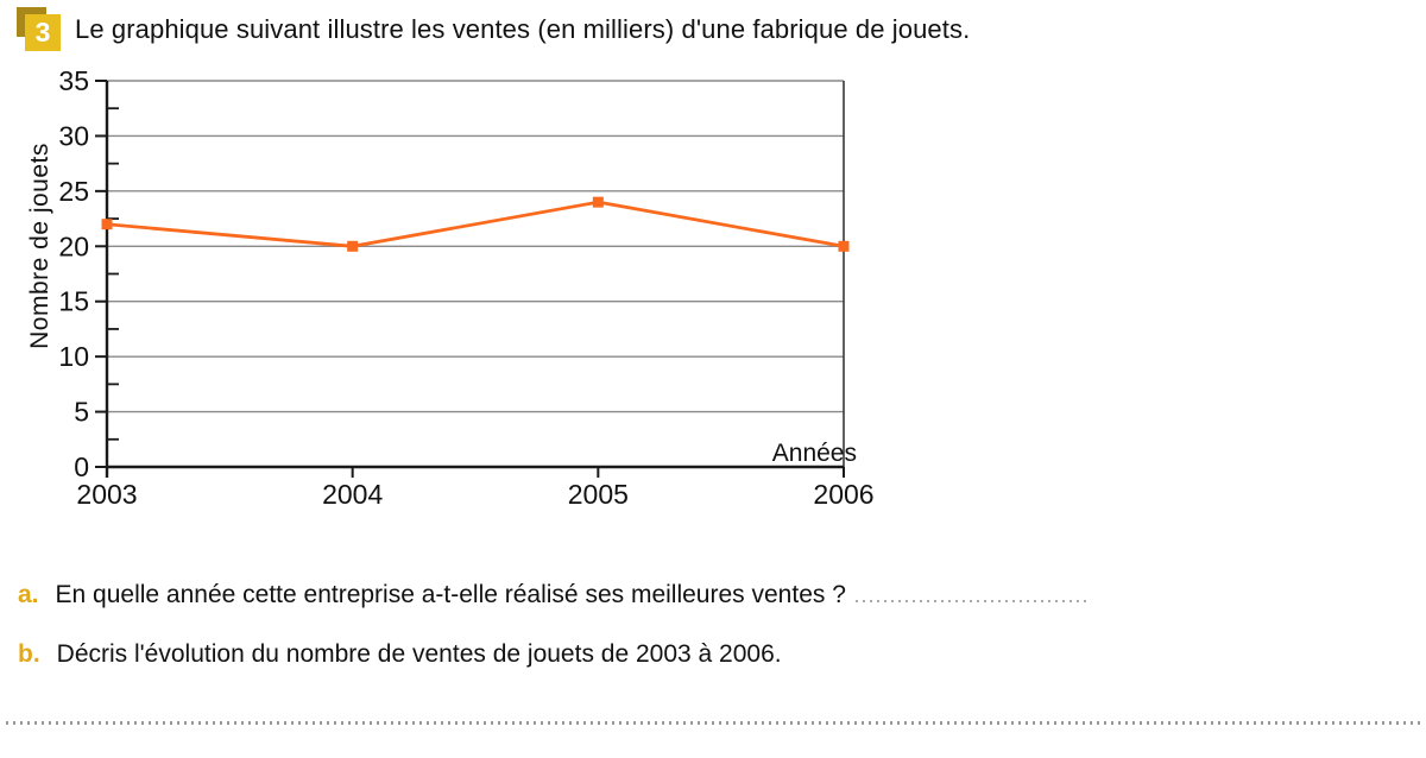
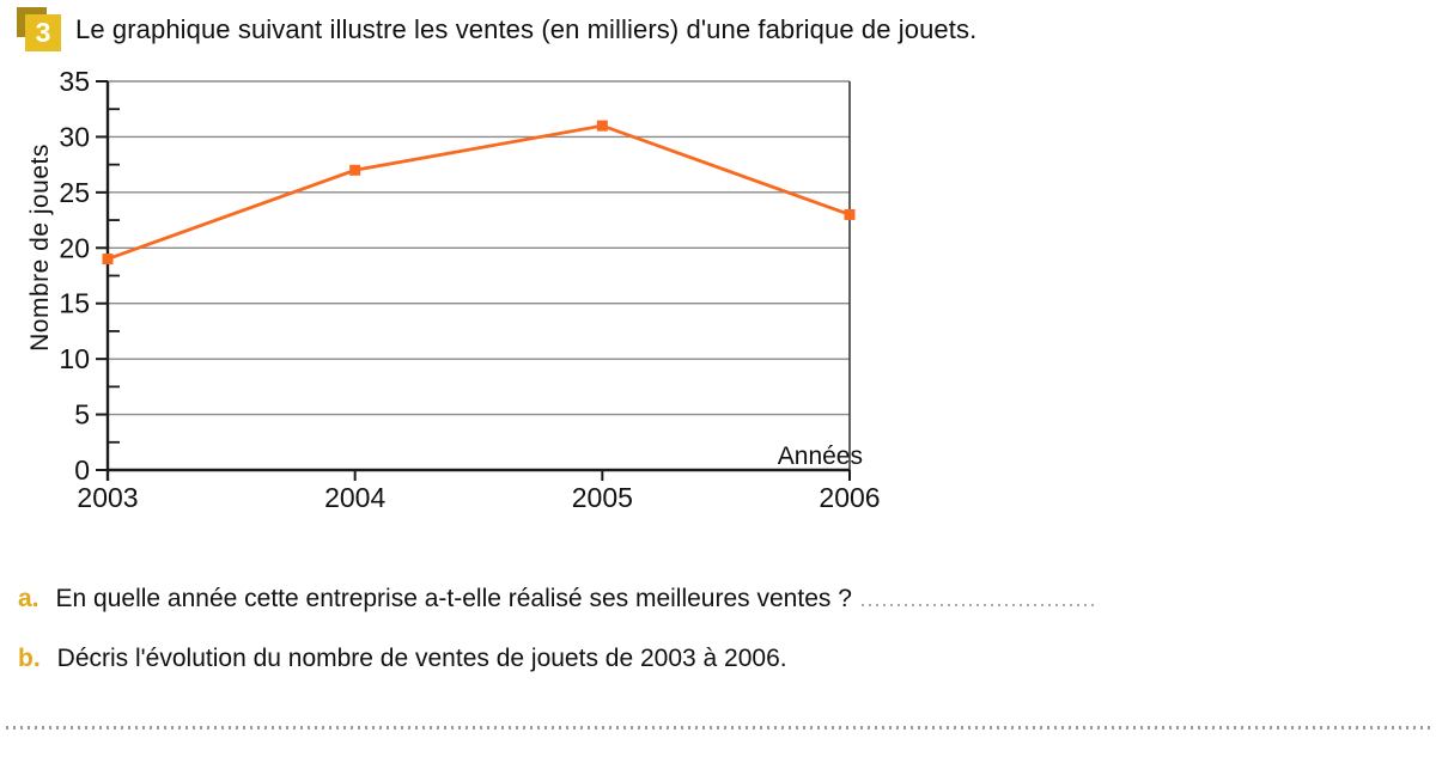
2003: 22 -> 19
2004: 20 -> 27
2005: 24 -> 31
2006: 20 -> 23
